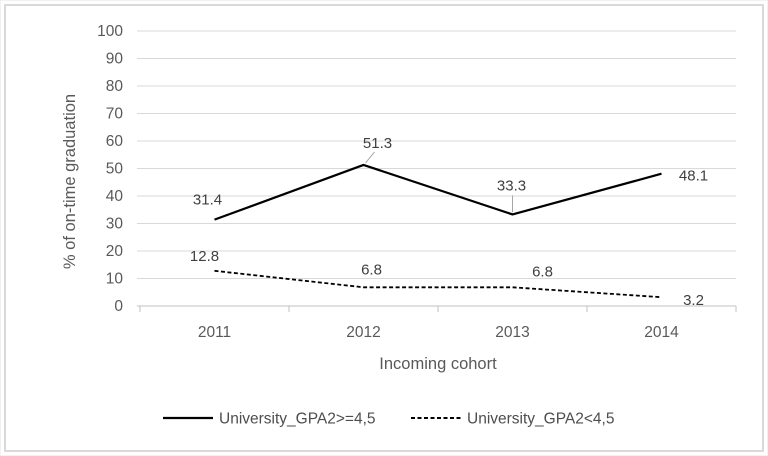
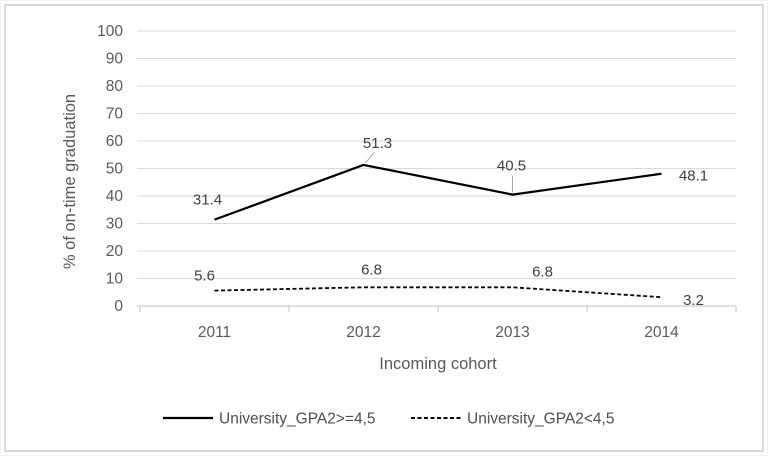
University_GPA2<4,5/2011: 12.8 -> 5.6
University_GPA2>=4,5/2013: 33.3 -> 40.5
